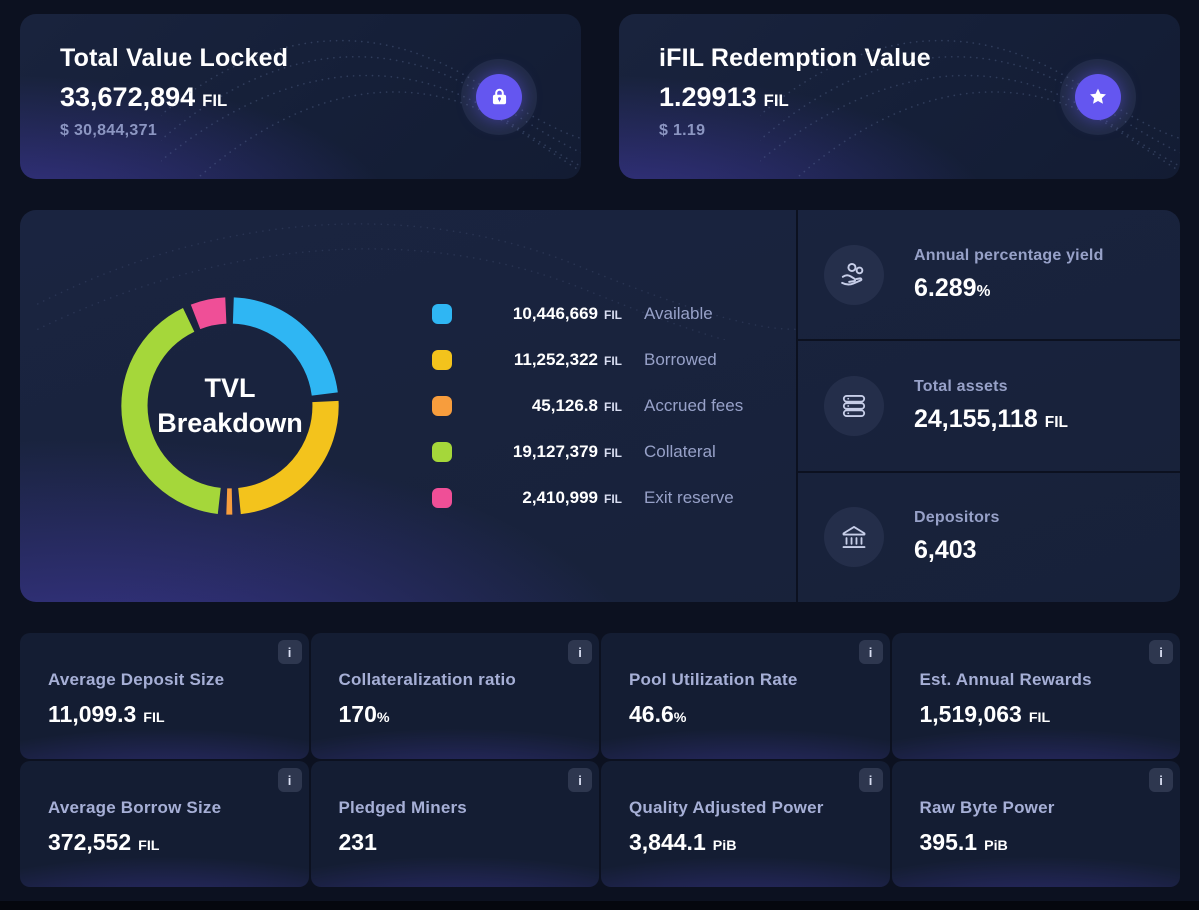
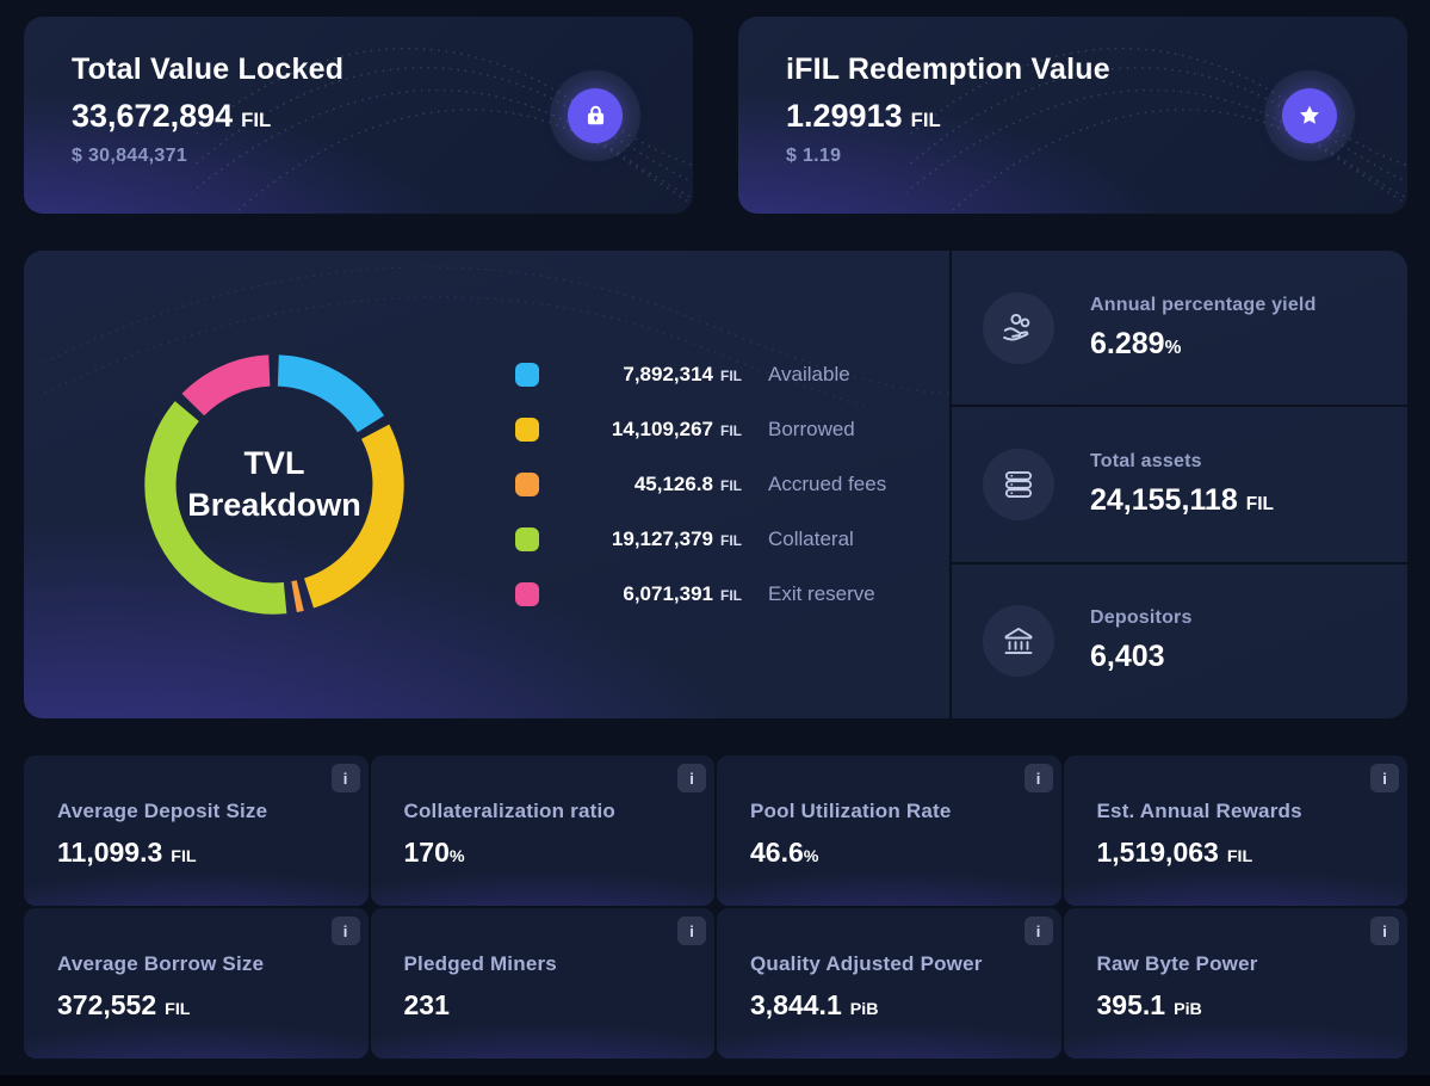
Available: 10,446,669 -> 7,892,314
Borrowed: 11,252,322 -> 14,109,267
Exit reserve: 2,410,999 -> 6,071,391
